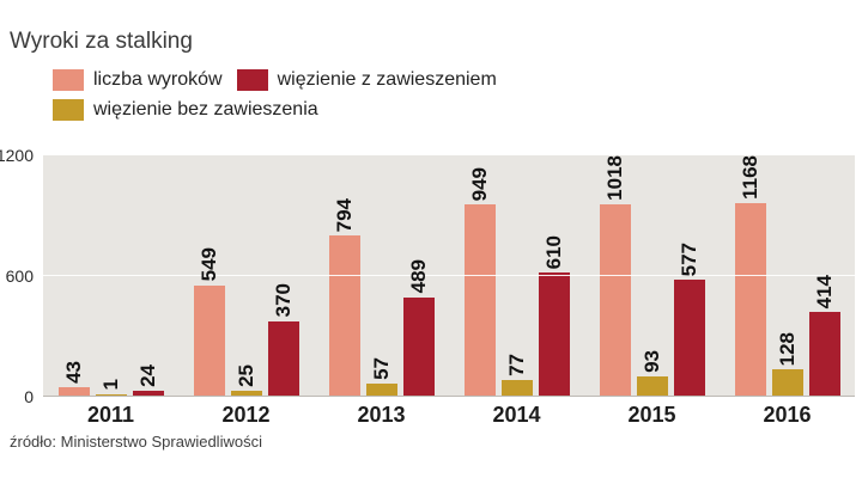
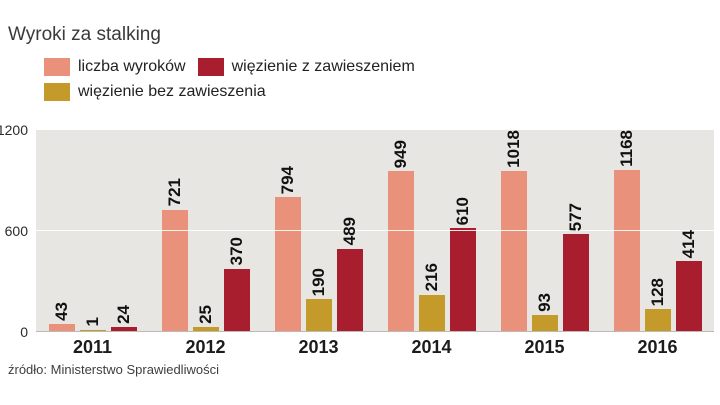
liczba wyroków/2012: 549 -> 721
więzienie bez zawieszenia/2013: 57 -> 190
więzienie bez zawieszenia/2014: 77 -> 216
